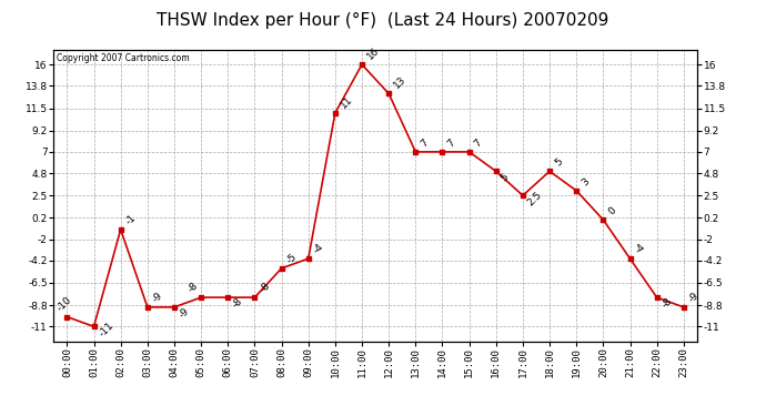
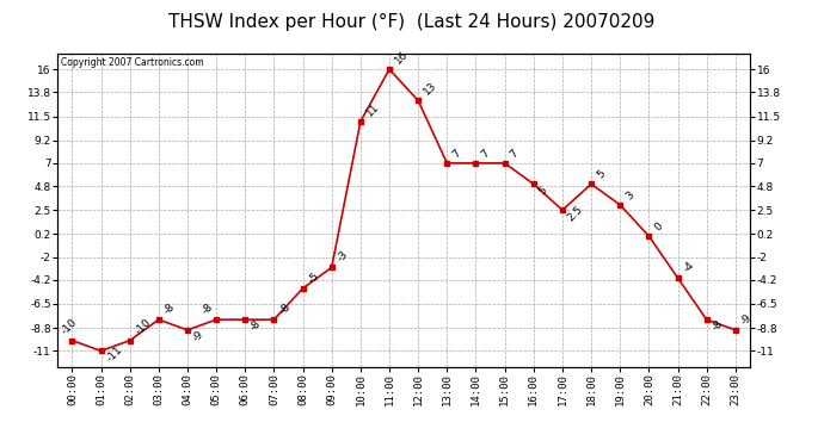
02:00: -1 -> -10
03:00: -9 -> -8
09:00: -4 -> -3
